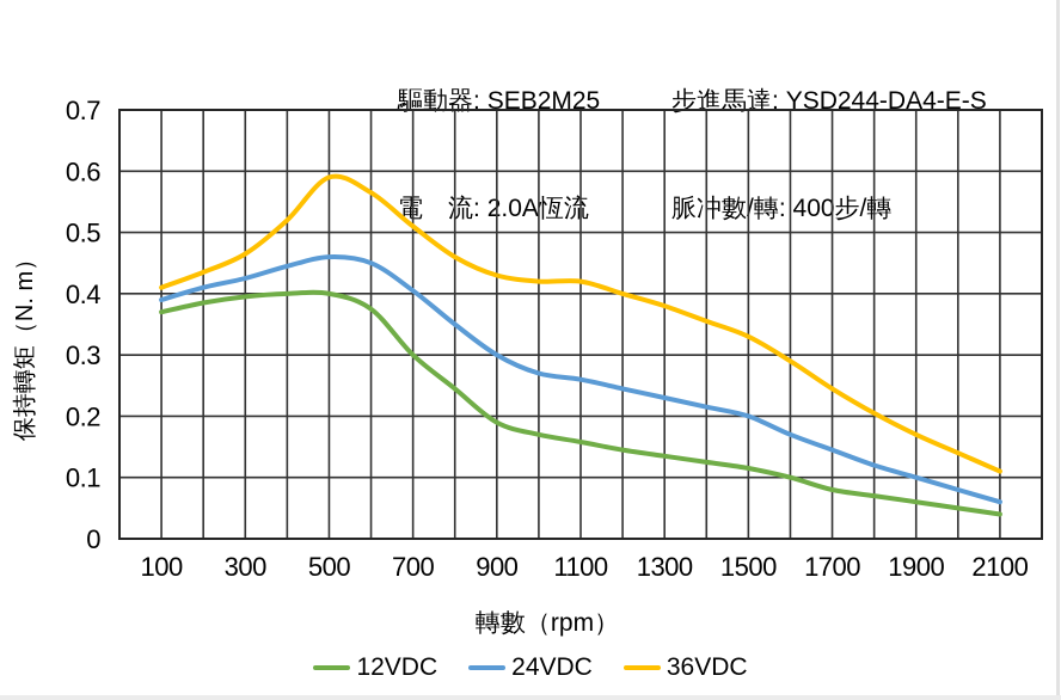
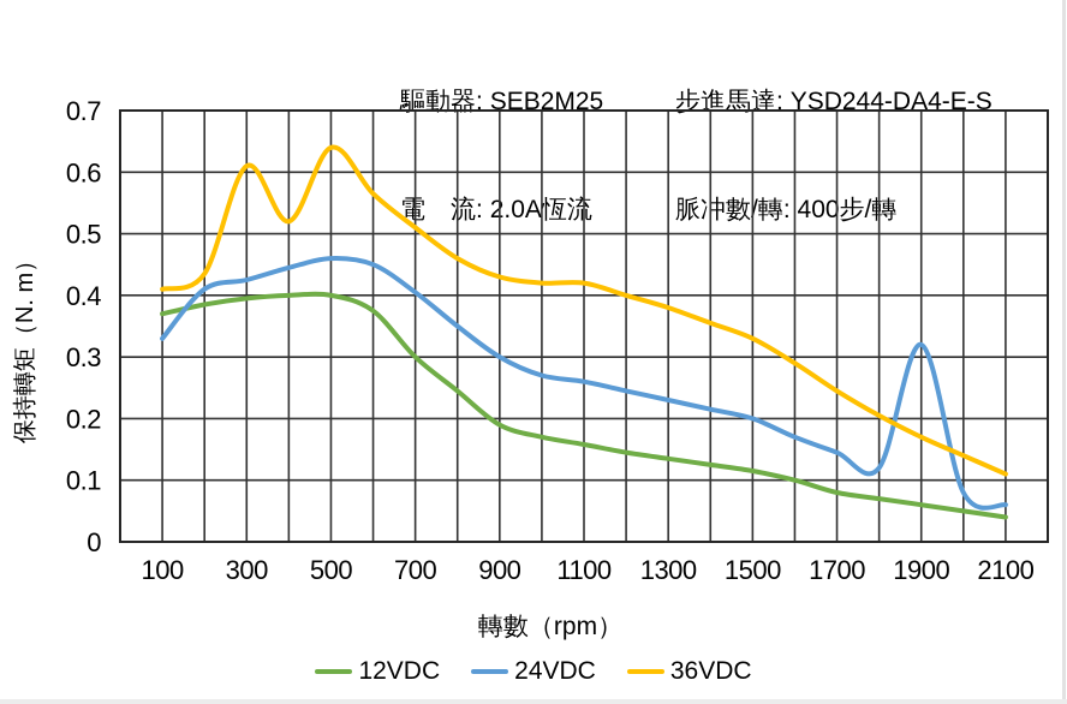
24VDC/100: 0.39 -> 0.33
36VDC/300: 0.47 -> 0.61
36VDC/500: 0.59 -> 0.64
24VDC/1900: 0.10 -> 0.32
